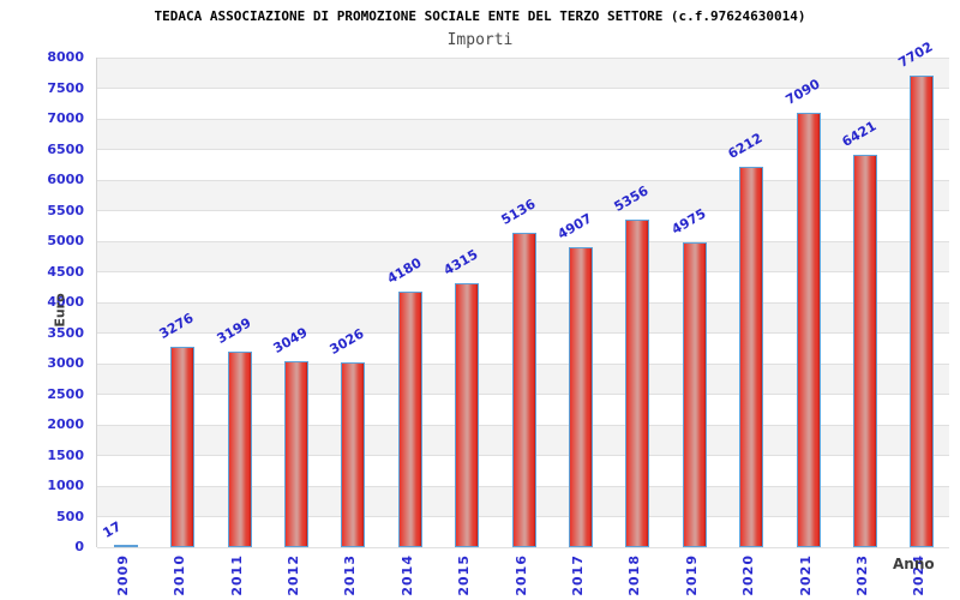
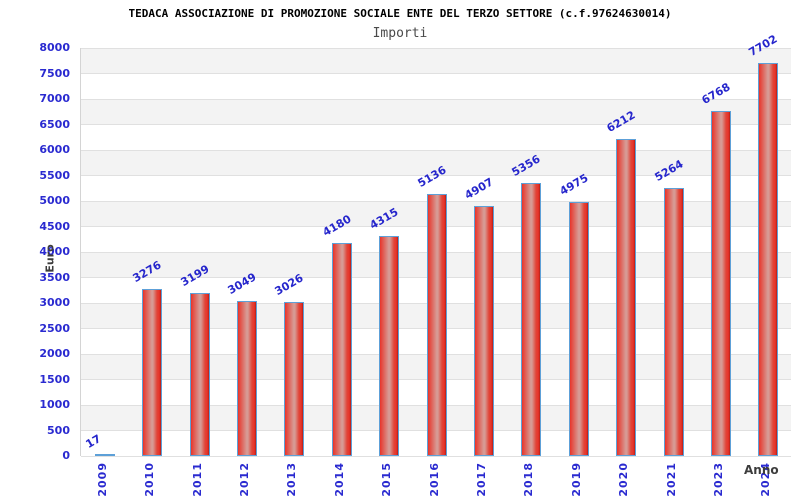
2021: 7090 -> 5264
2023: 6421 -> 6768
